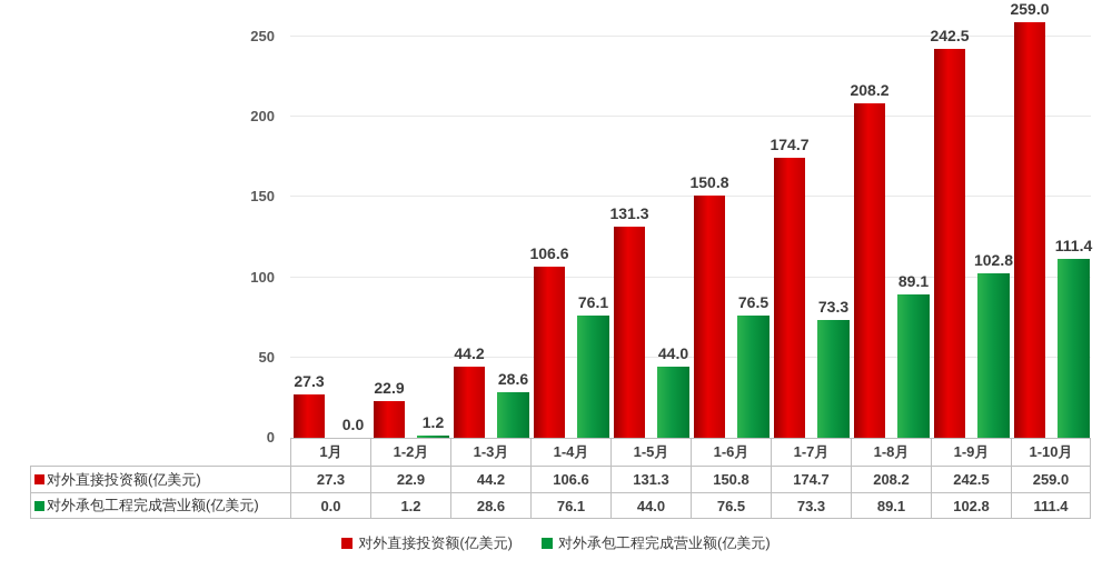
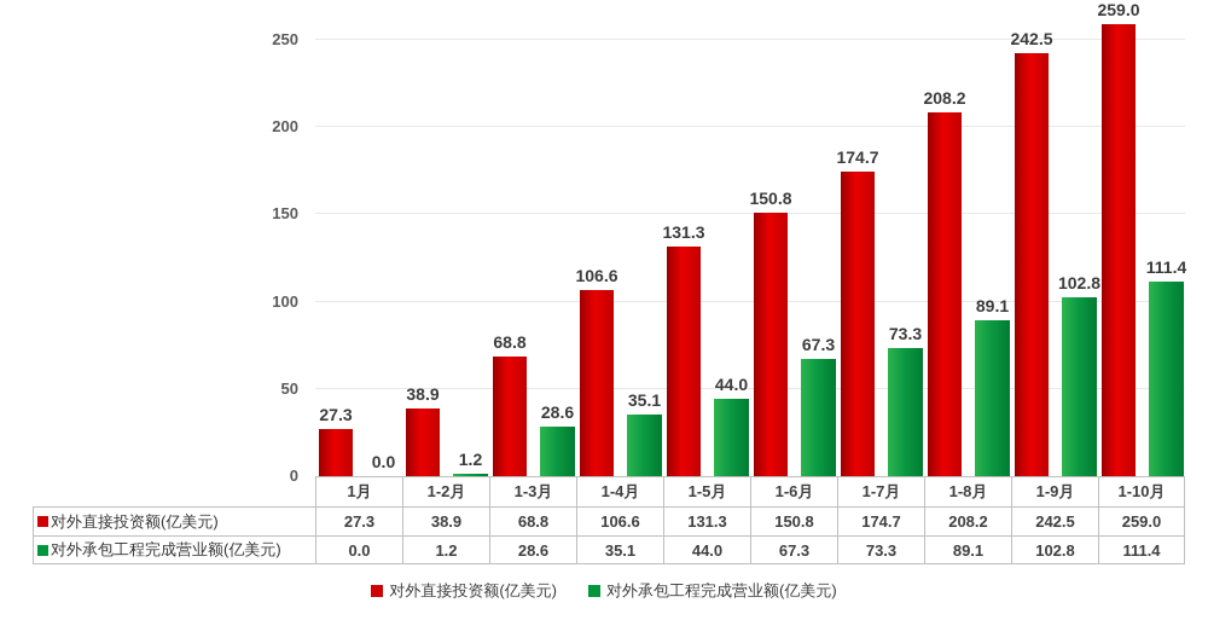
对外直接投资额(亿美元)/1-2月: 22.9 -> 38.9
对外直接投资额(亿美元)/1-3月: 44.2 -> 68.8
对外承包工程完成营业额(亿美元)/1-4月: 76.1 -> 35.1
对外承包工程完成营业额(亿美元)/1-6月: 76.5 -> 67.3
